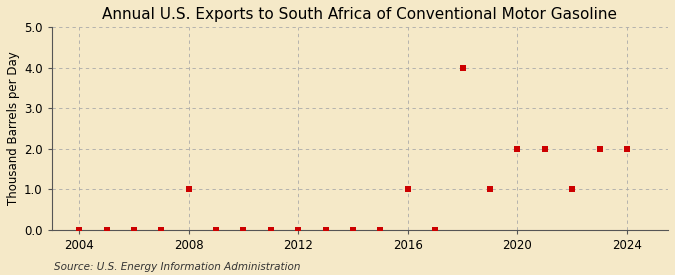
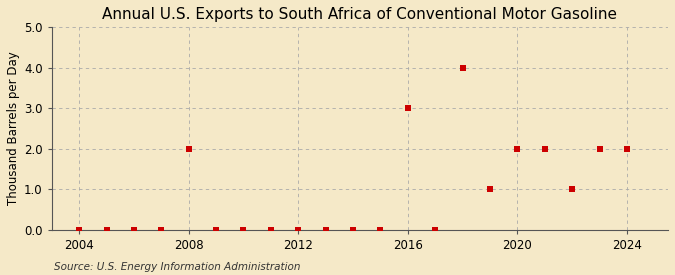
2008: 1 -> 2
2016: 1 -> 3
